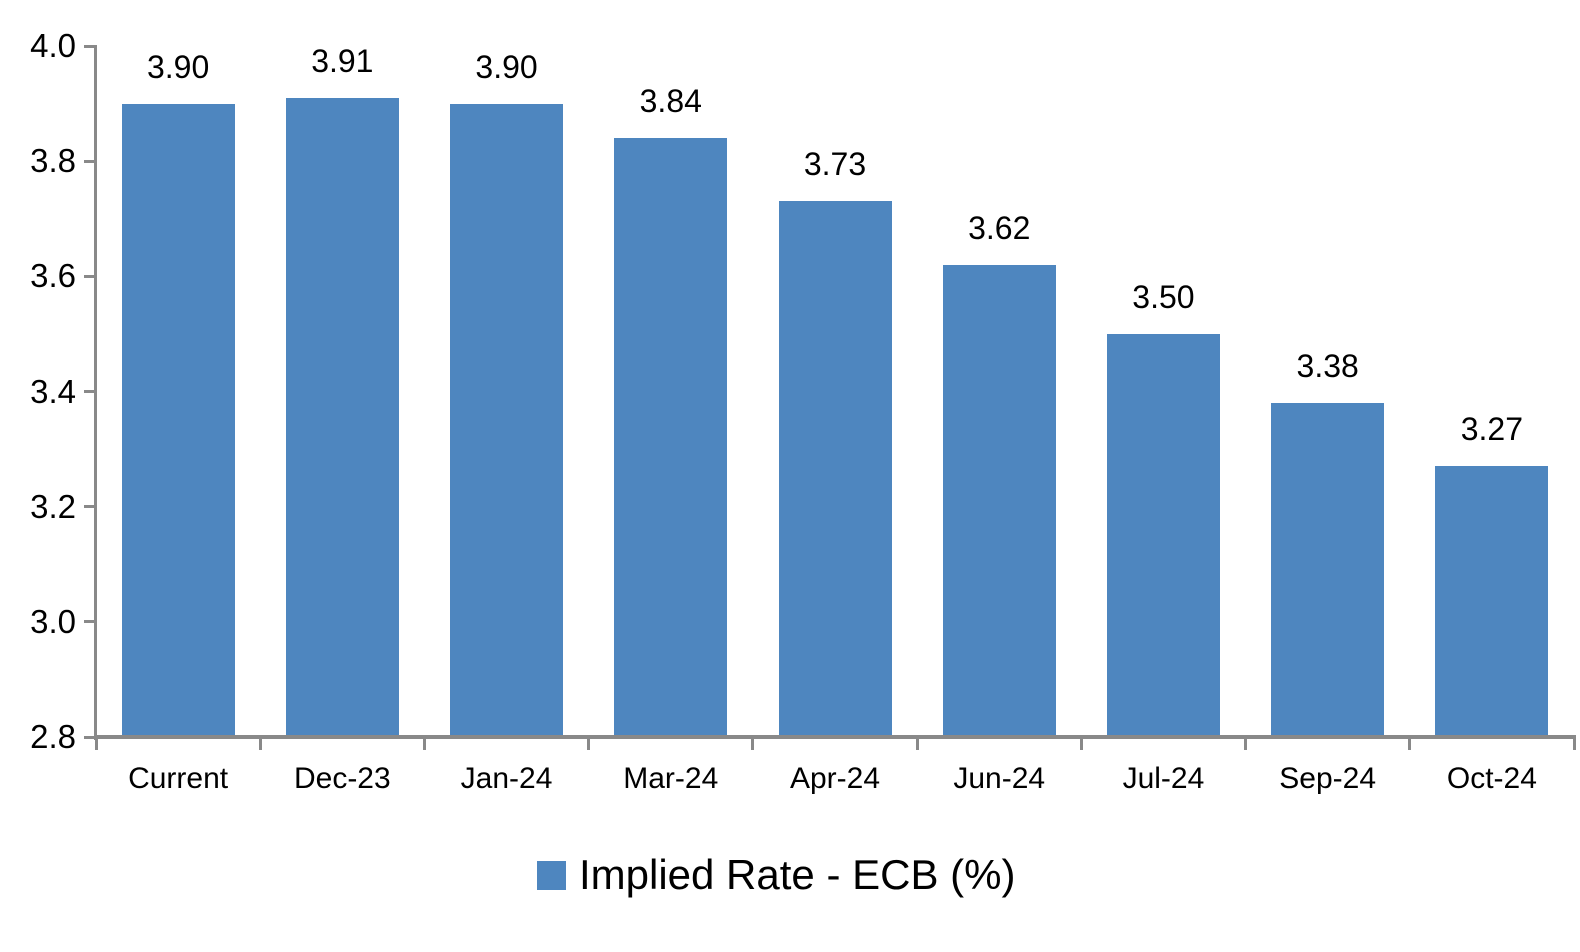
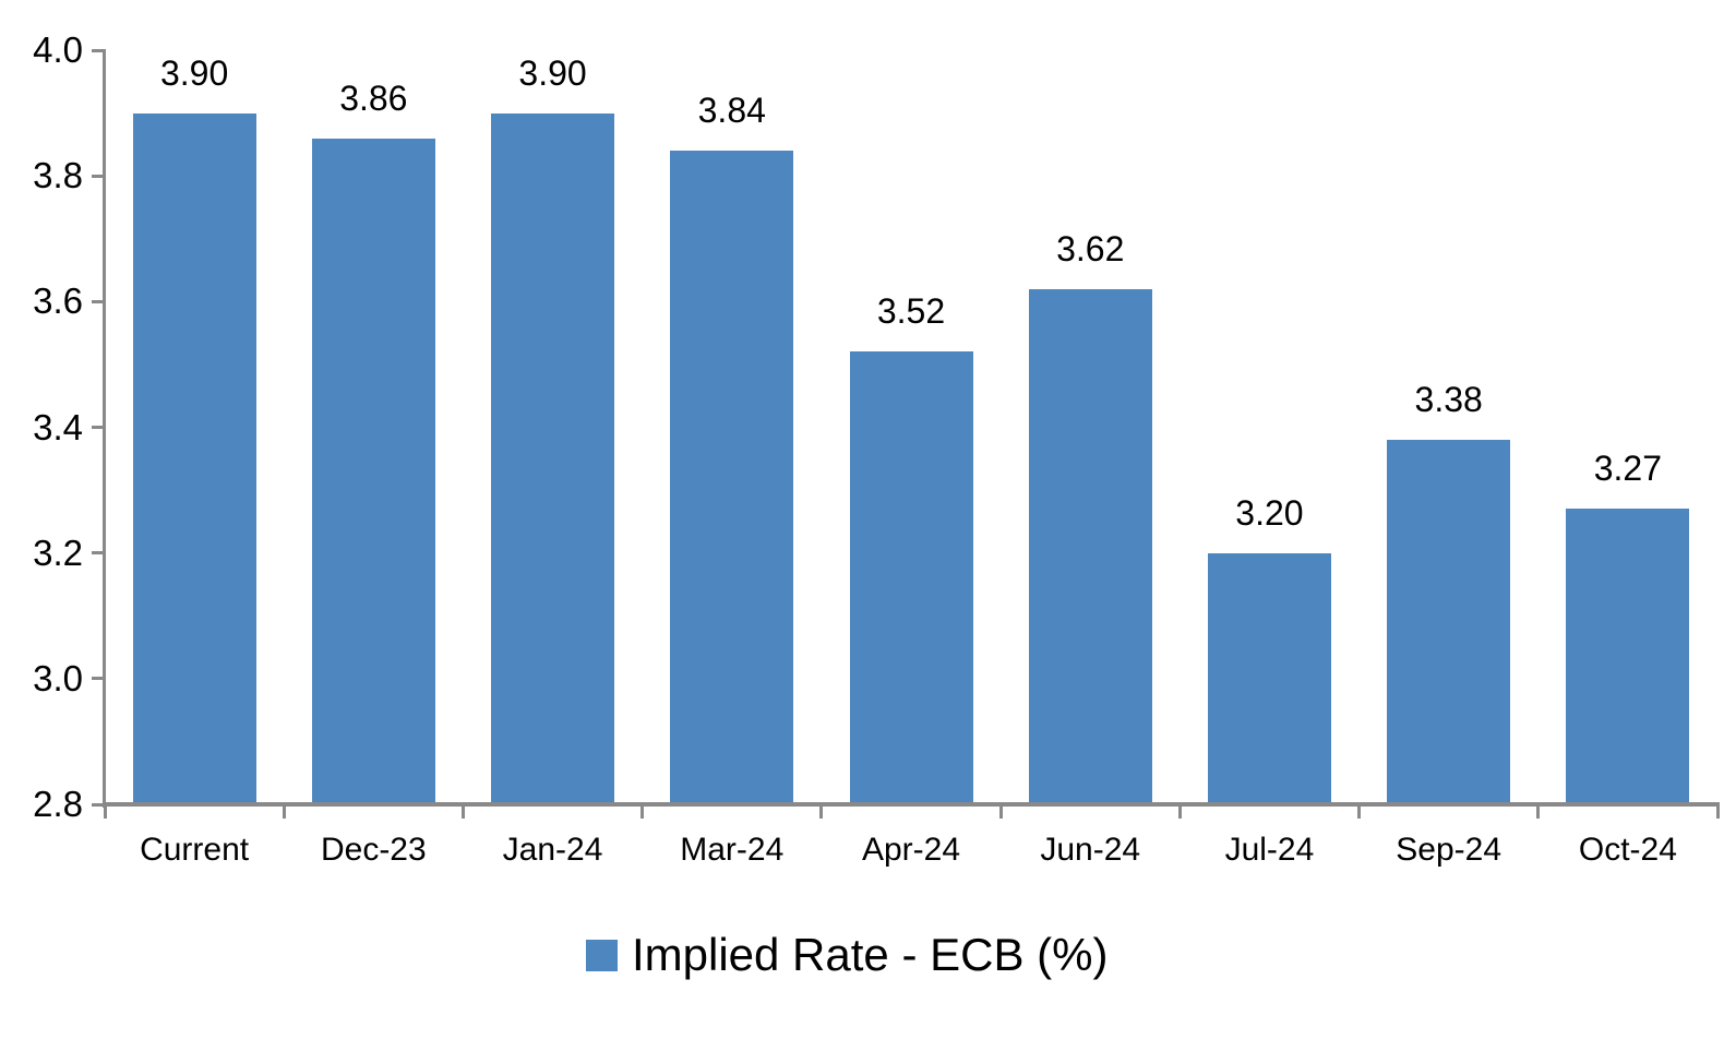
Dec-23: 3.91 -> 3.86
Apr-24: 3.73 -> 3.52
Jul-24: 3.50 -> 3.20
